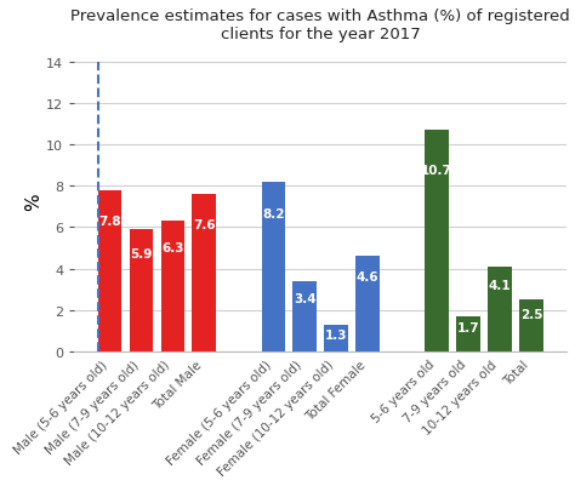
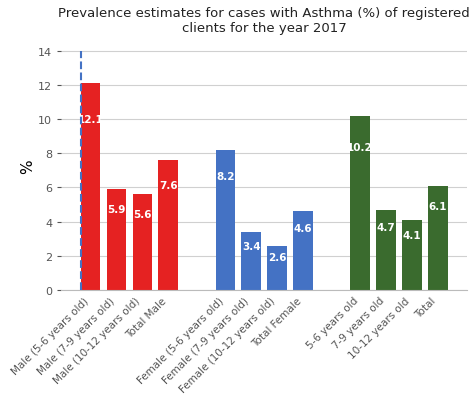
Male (5-6 years old): 7.8 -> 12.1
Male (10-12 years old): 6.3 -> 5.6
Female (10-12 years old): 1.3 -> 2.6
5-6 years old: 10.7 -> 10.2
7-9 years old: 1.7 -> 4.7
Total: 2.5 -> 6.1
